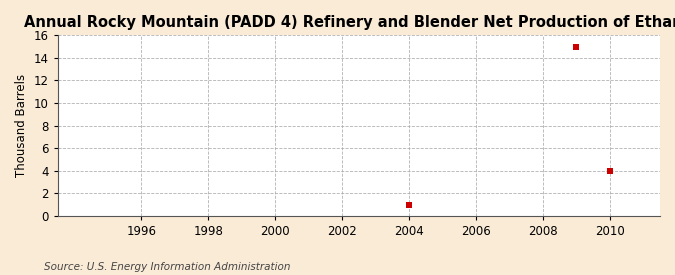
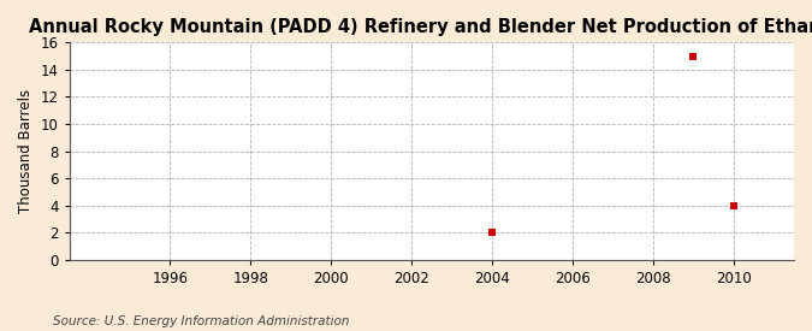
2004: 1 -> 2
